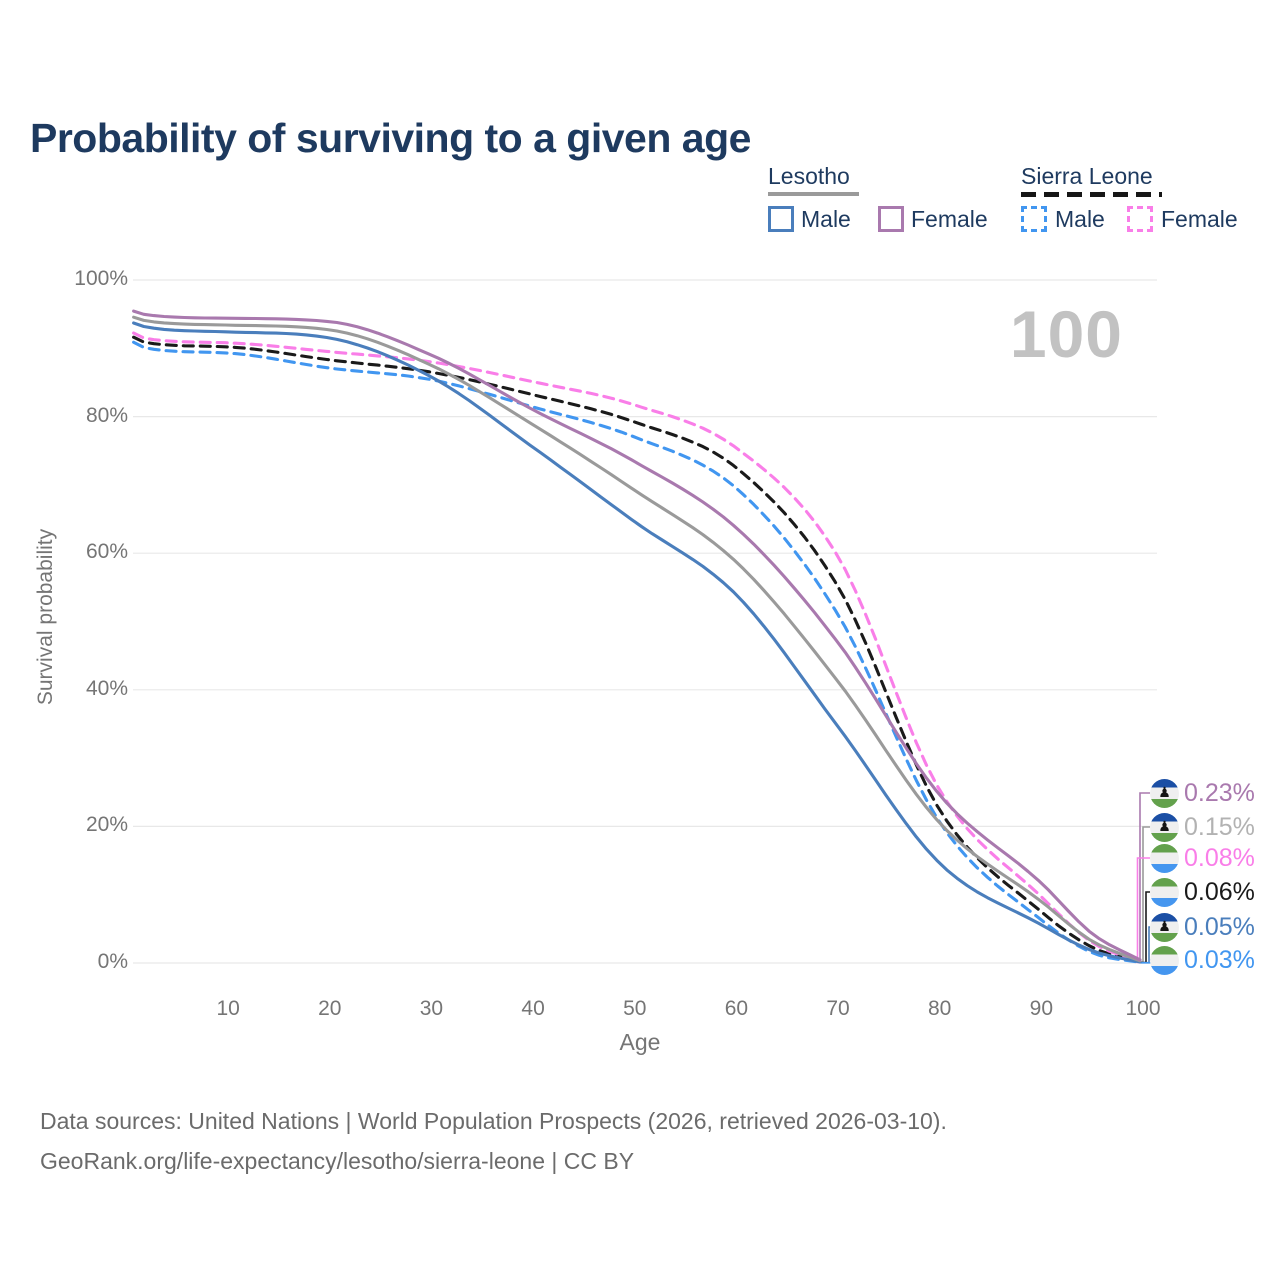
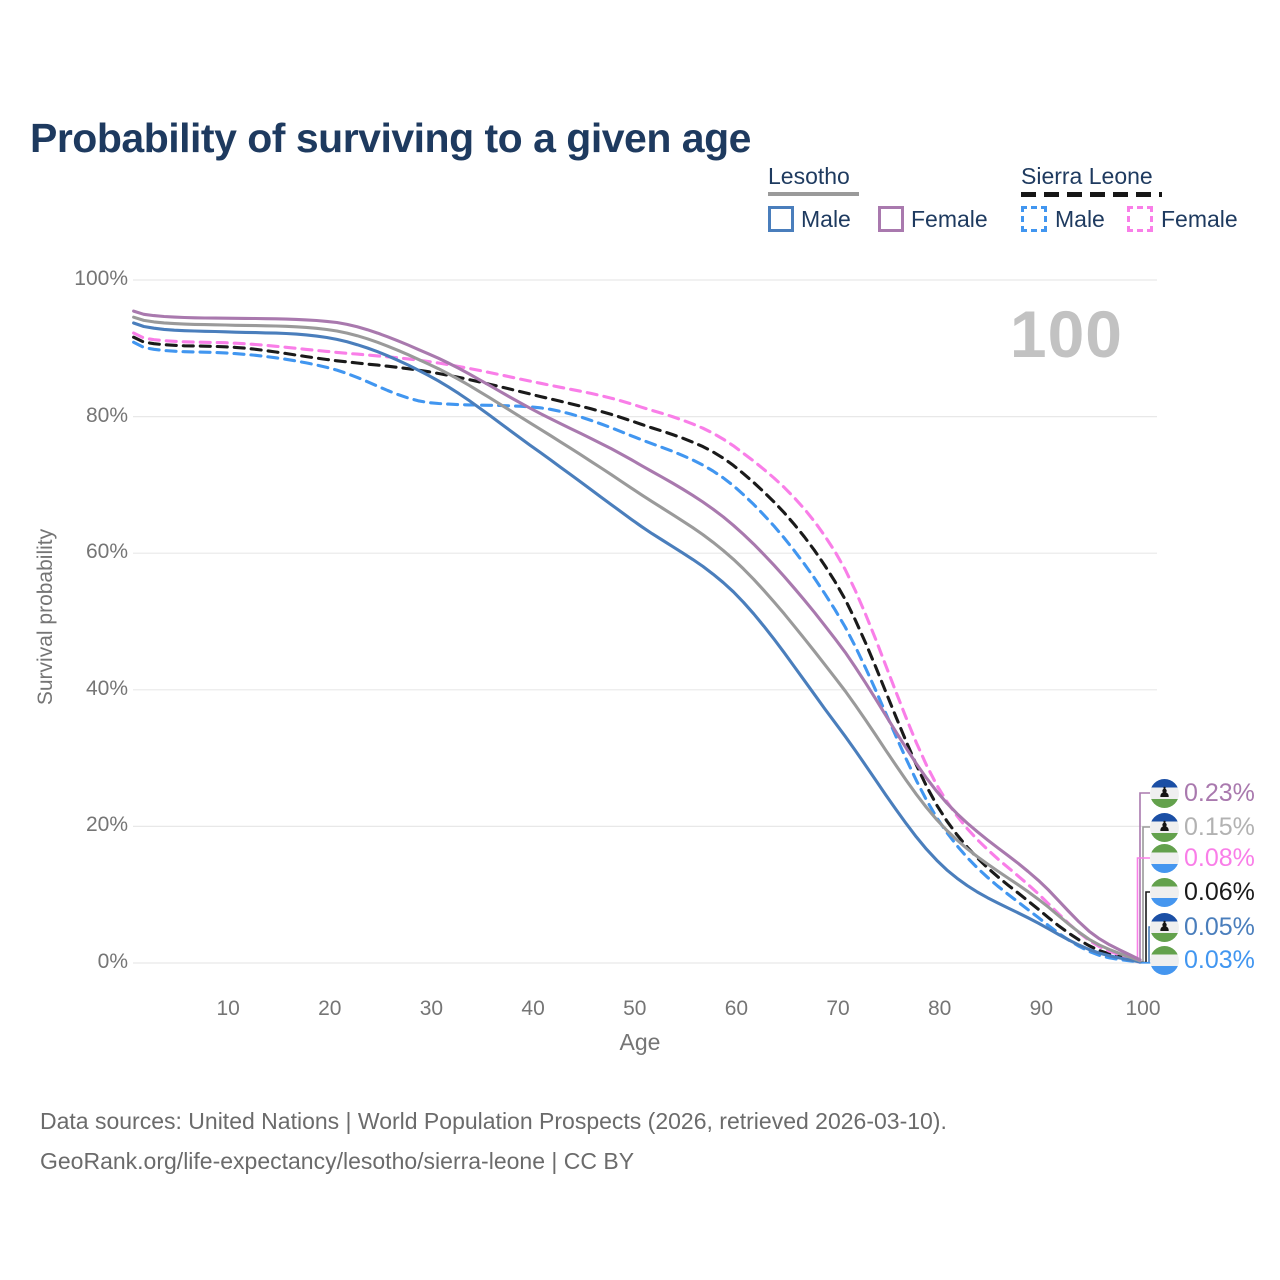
Sierra Leone Male/30: 85% -> 82%
